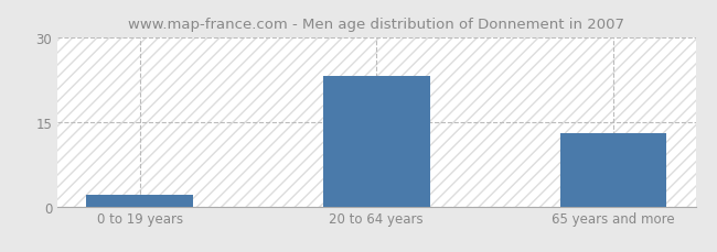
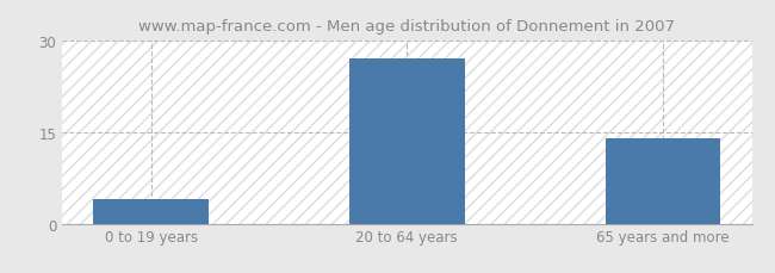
0 to 19 years: 2 -> 4
20 to 64 years: 23 -> 27
65 years and more: 13 -> 14
